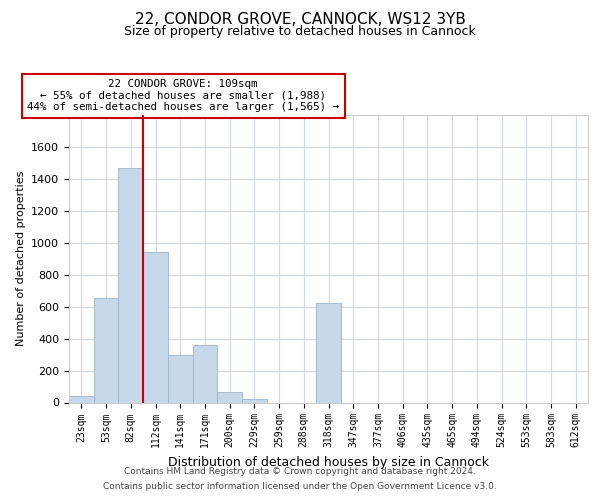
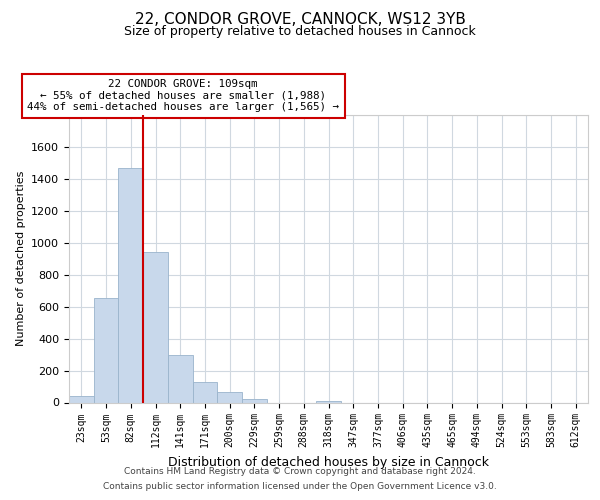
171sqm: 360 -> 130
318sqm: 620 -> 10
